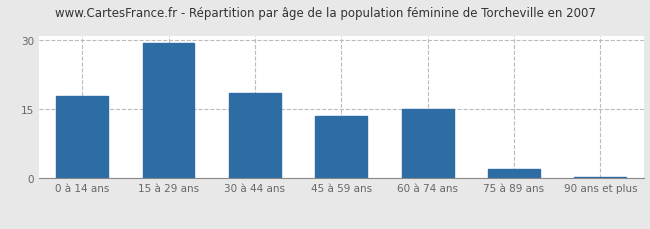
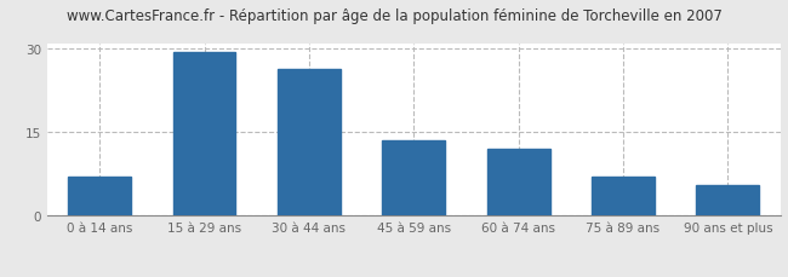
0 à 14 ans: 18.0 -> 7.0
30 à 44 ans: 18.5 -> 26.5
60 à 74 ans: 15.0 -> 12.0
75 à 89 ans: 2.0 -> 7.0
90 ans et plus: 0.3 -> 5.5
